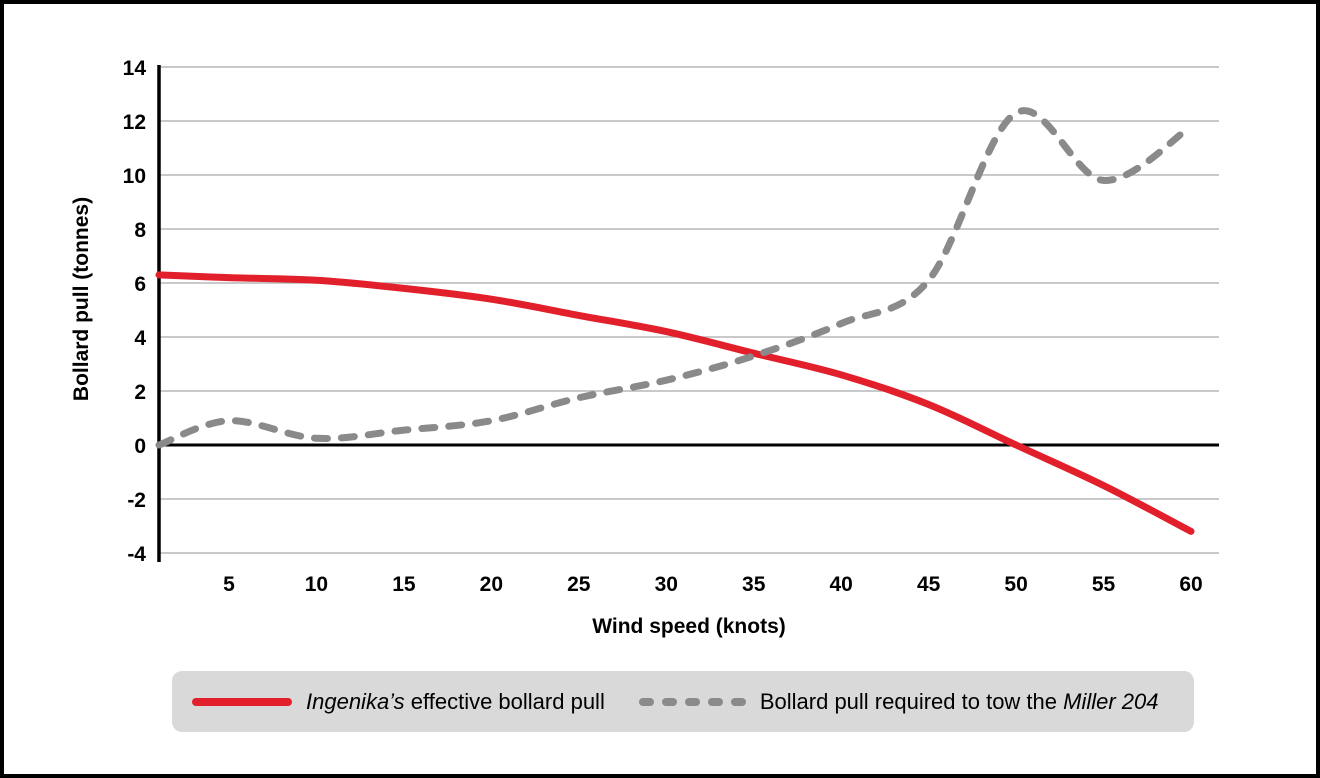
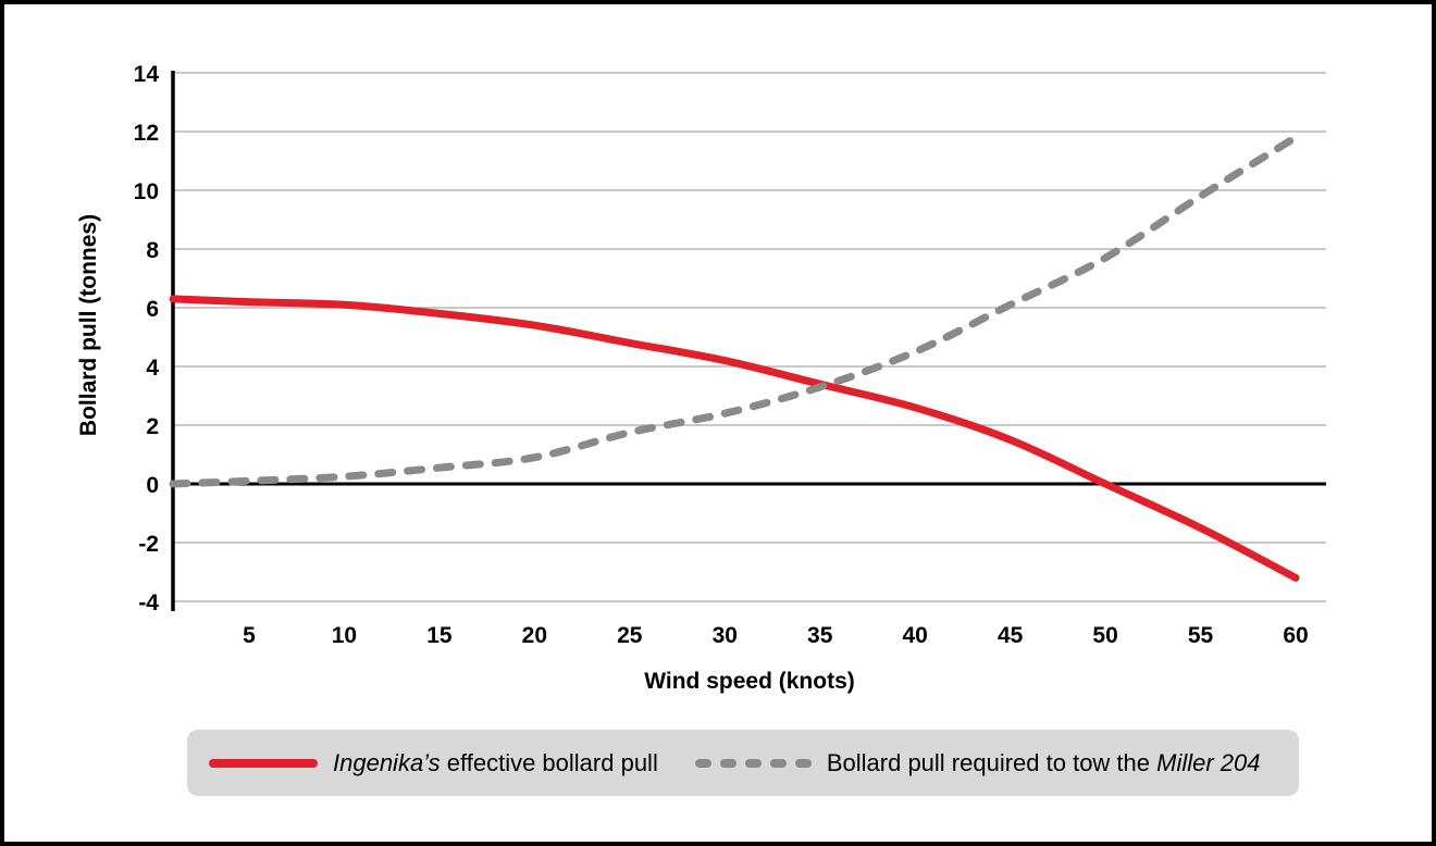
Bollard pull required to tow the Miller 204/5: 0.9 -> 0.1
Bollard pull required to tow the Miller 204/50: 12.3 -> 7.7
